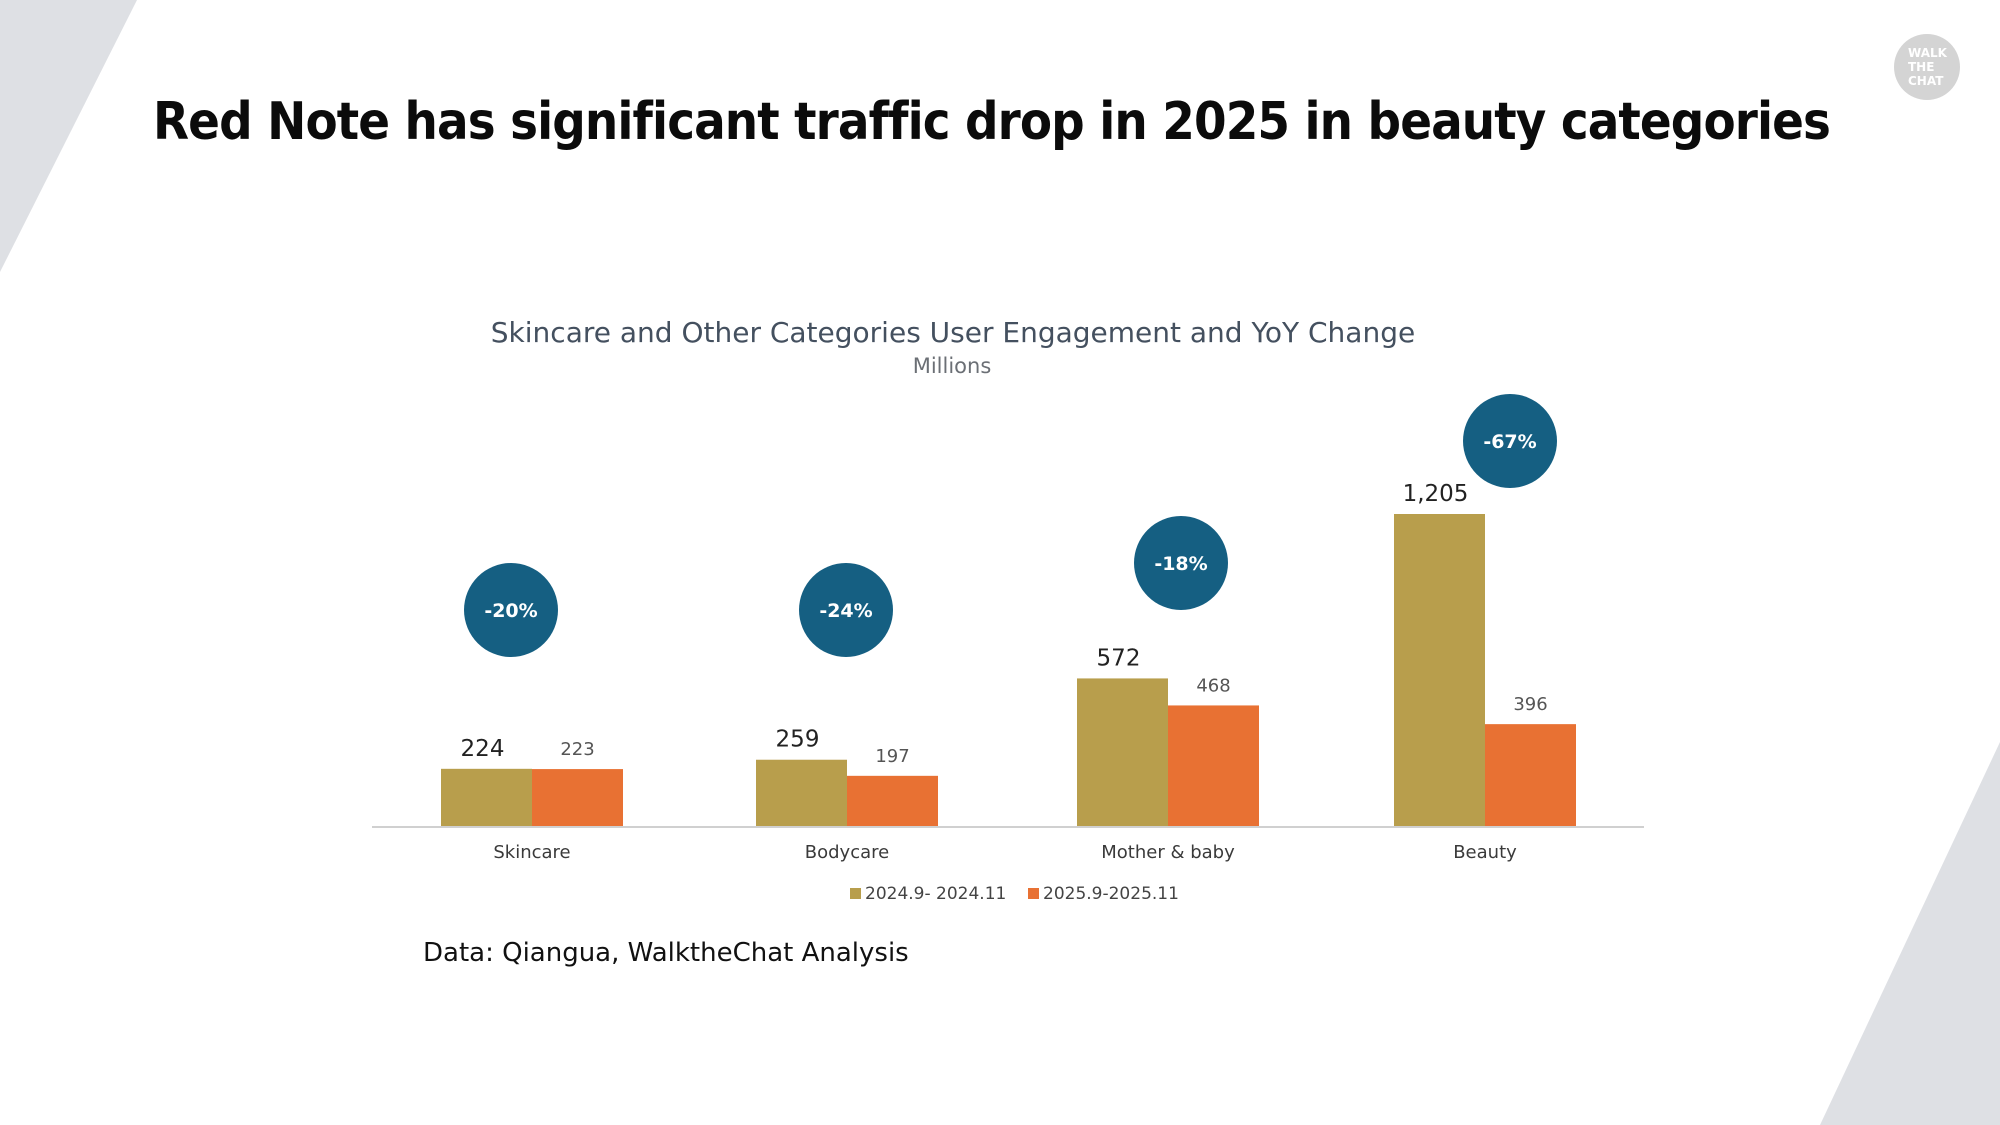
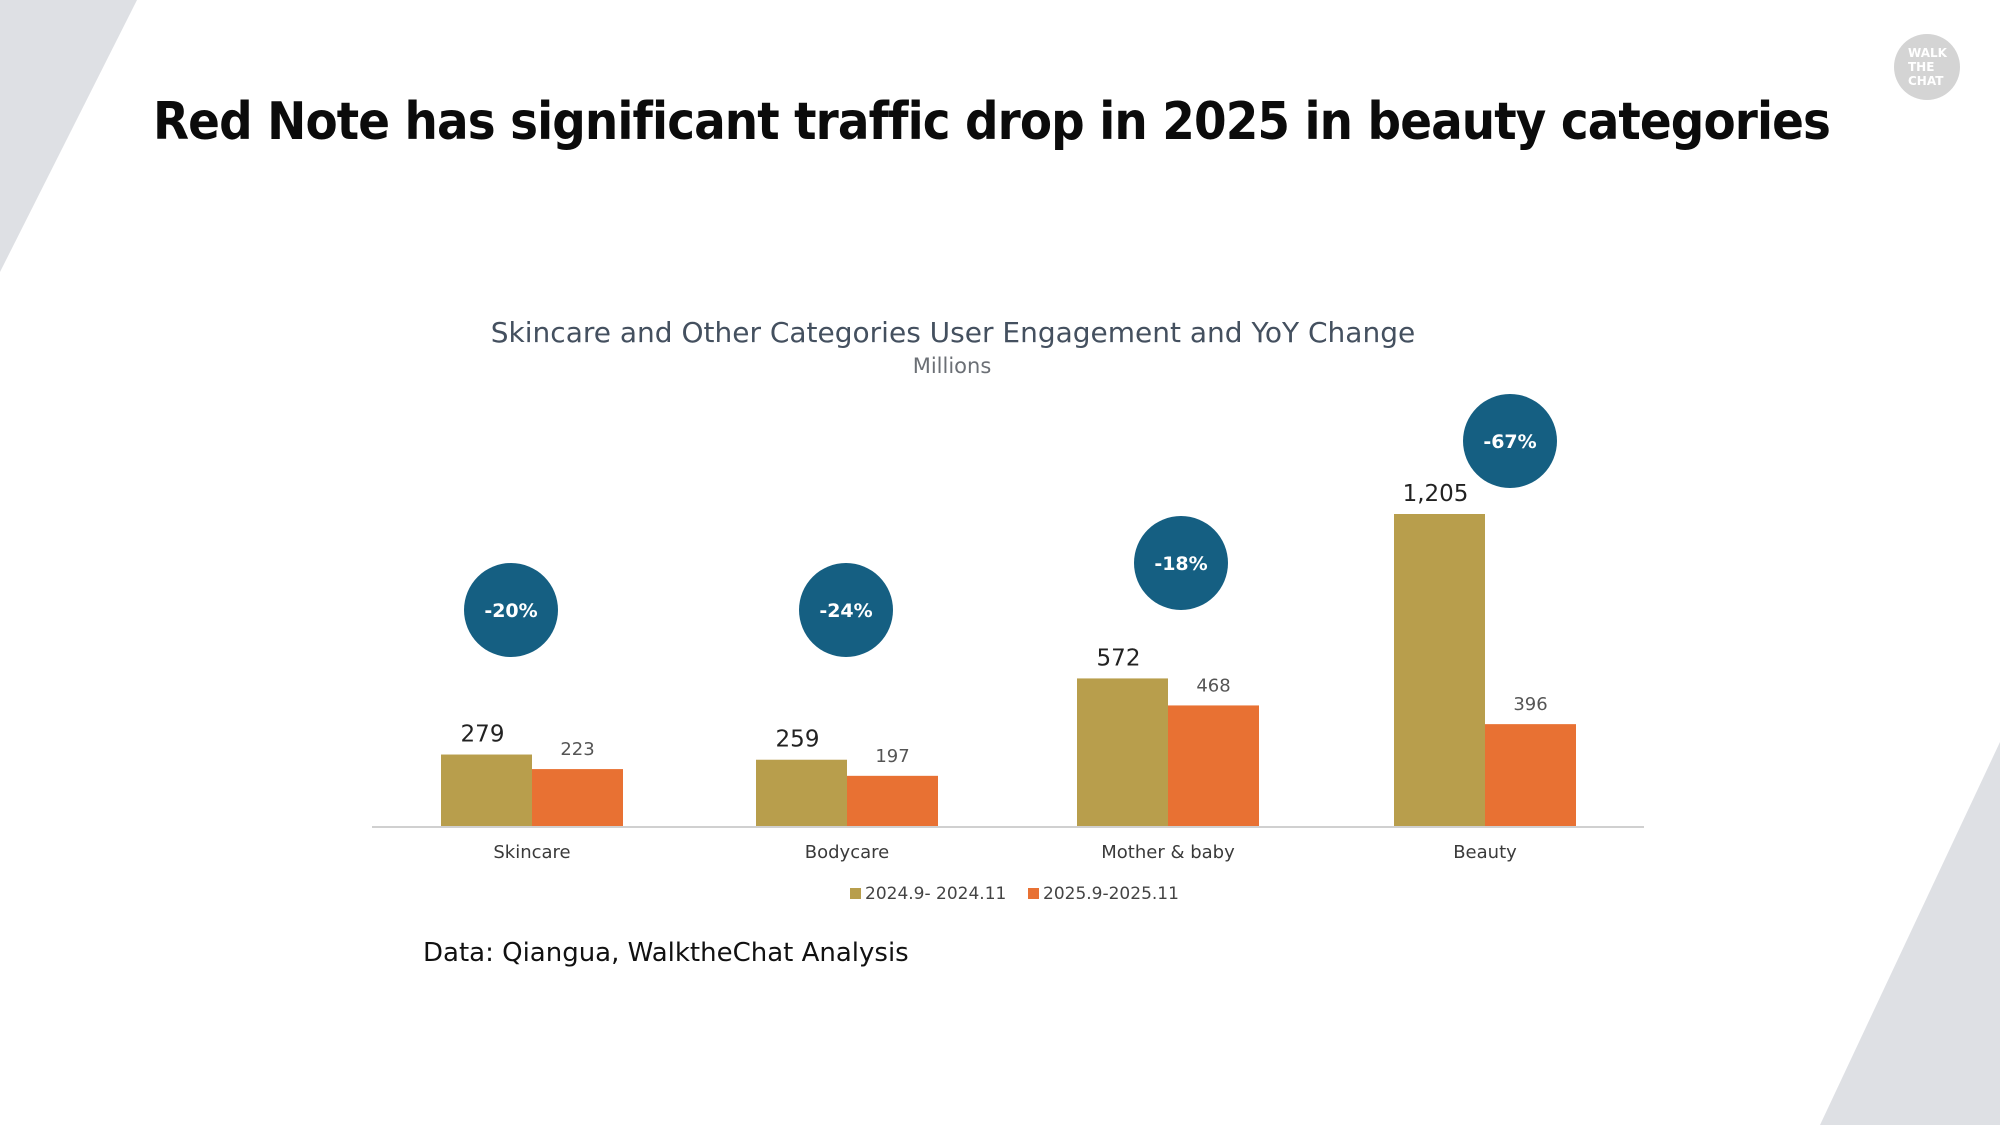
2024.9- 2024.11/Skincare: 224 -> 279
